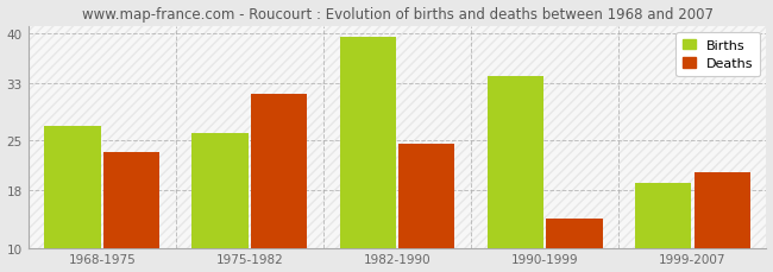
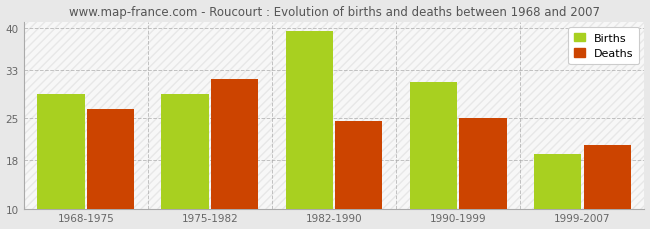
Births/1968-1975: 27.0 -> 29.0
Deaths/1968-1975: 23.4 -> 26.5
Births/1975-1982: 26.0 -> 29.0
Births/1990-1999: 34.0 -> 31.0
Deaths/1990-1999: 14.0 -> 25.0
